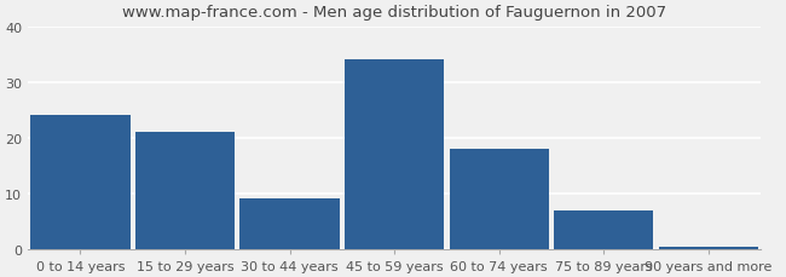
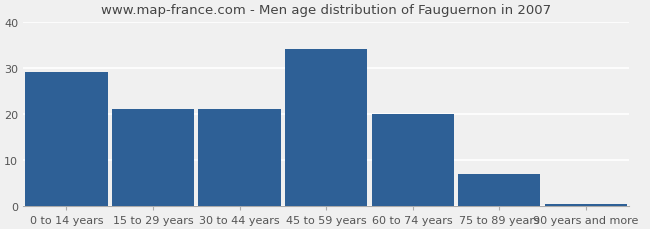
0 to 14 years: 24.0 -> 29.0
30 to 44 years: 9.0 -> 21.0
60 to 74 years: 18.0 -> 20.0
